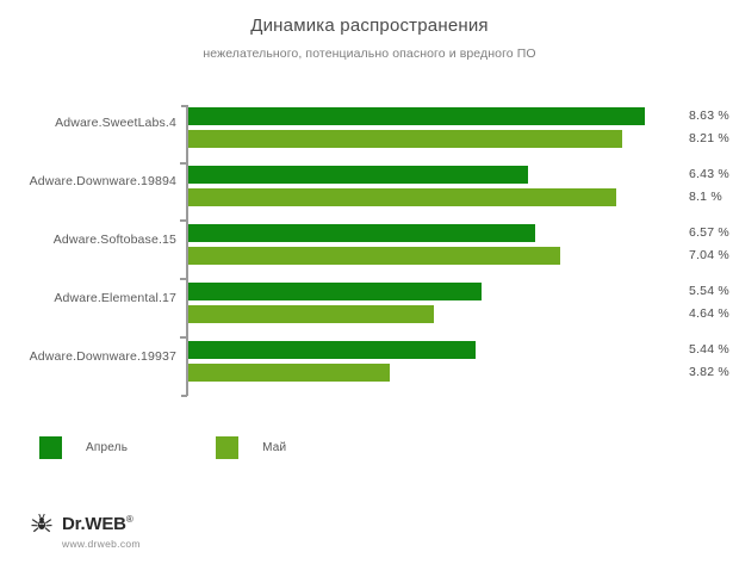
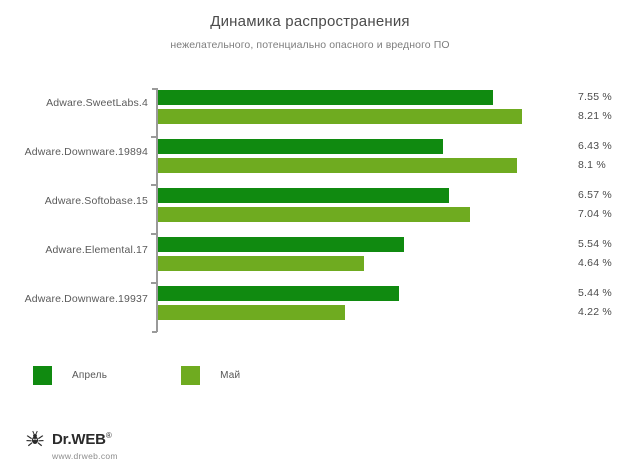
Апрель/Adware.SweetLabs.4: 8.63 -> 7.55
Май/Adware.Downware.19937: 3.82 -> 4.22
